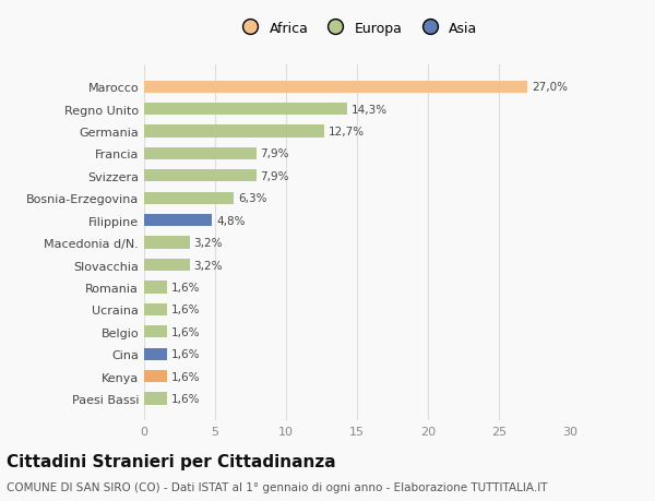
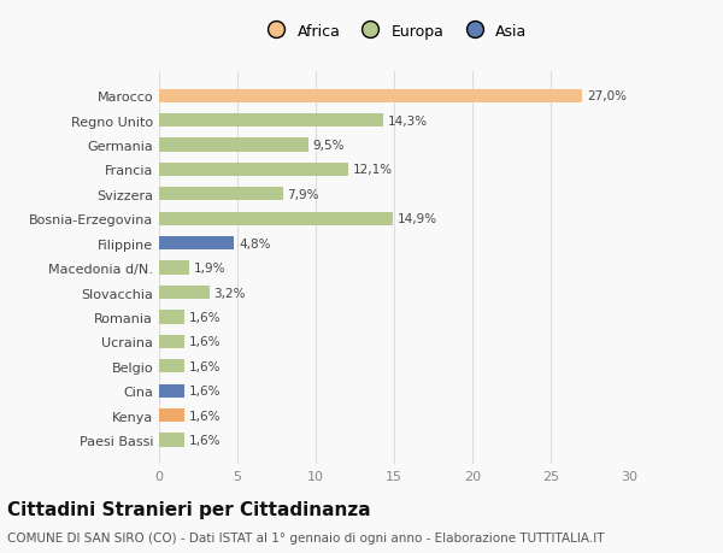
Germania: 12,7% -> 9,5%
Francia: 7,9% -> 12,1%
Bosnia-Erzegovina: 6,3% -> 14,9%
Macedonia d/N.: 3,2% -> 1,9%
